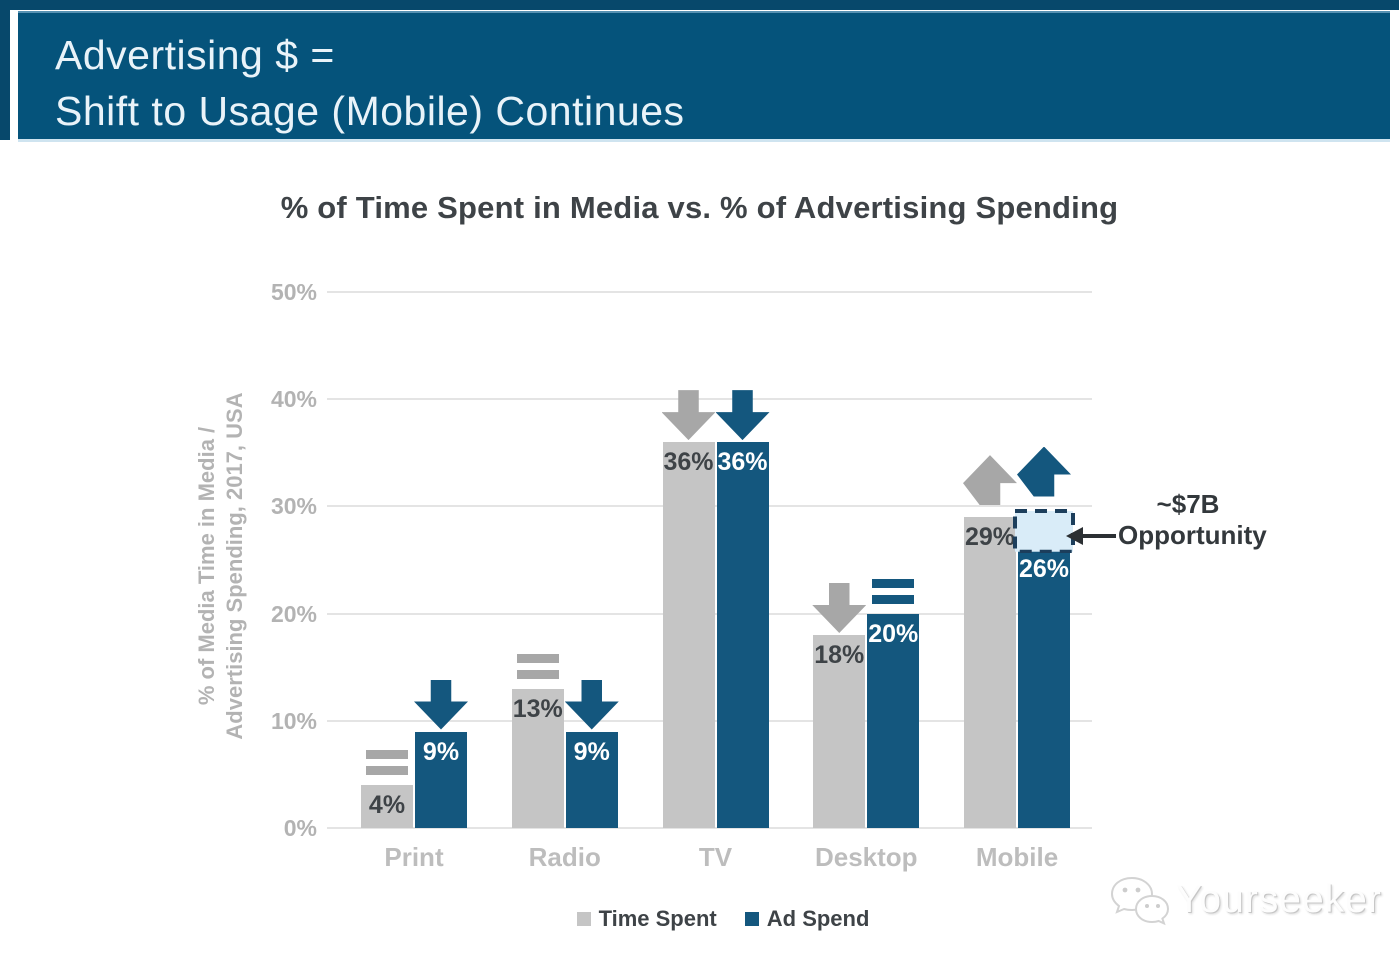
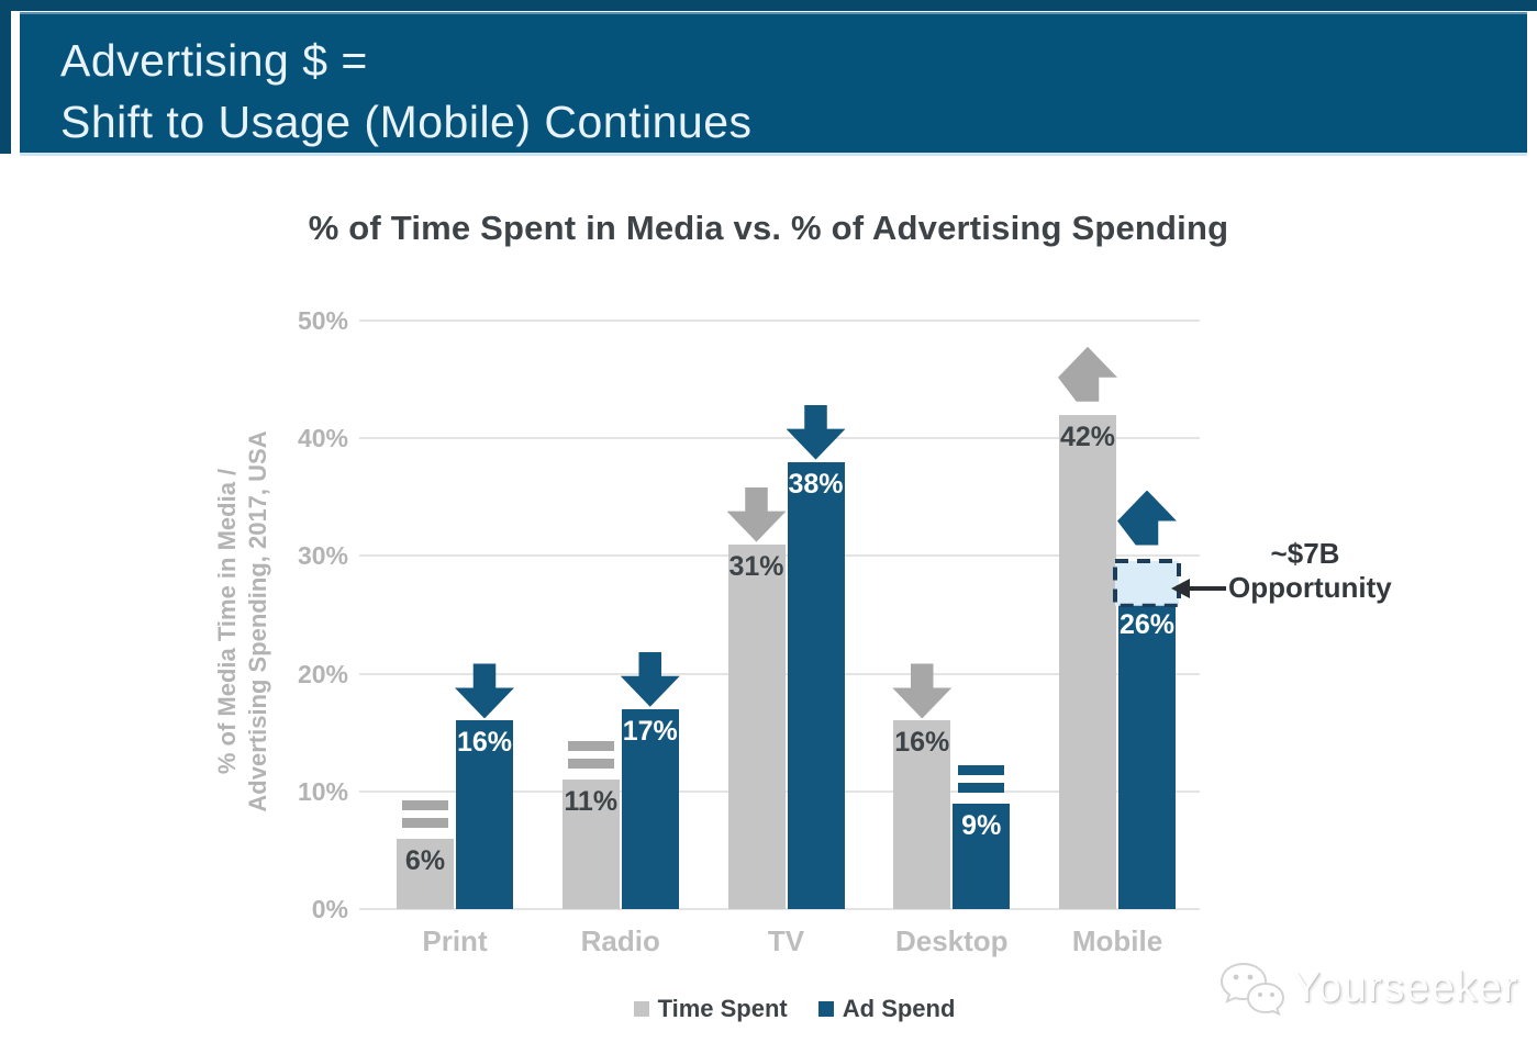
Time Spent/Print: 4% -> 6%
Ad Spend/Print: 9% -> 16%
Time Spent/Radio: 13% -> 11%
Ad Spend/Radio: 9% -> 17%
Time Spent/TV: 36% -> 31%
Ad Spend/TV: 36% -> 38%
Time Spent/Desktop: 18% -> 16%
Ad Spend/Desktop: 20% -> 9%
Time Spent/Mobile: 29% -> 42%
